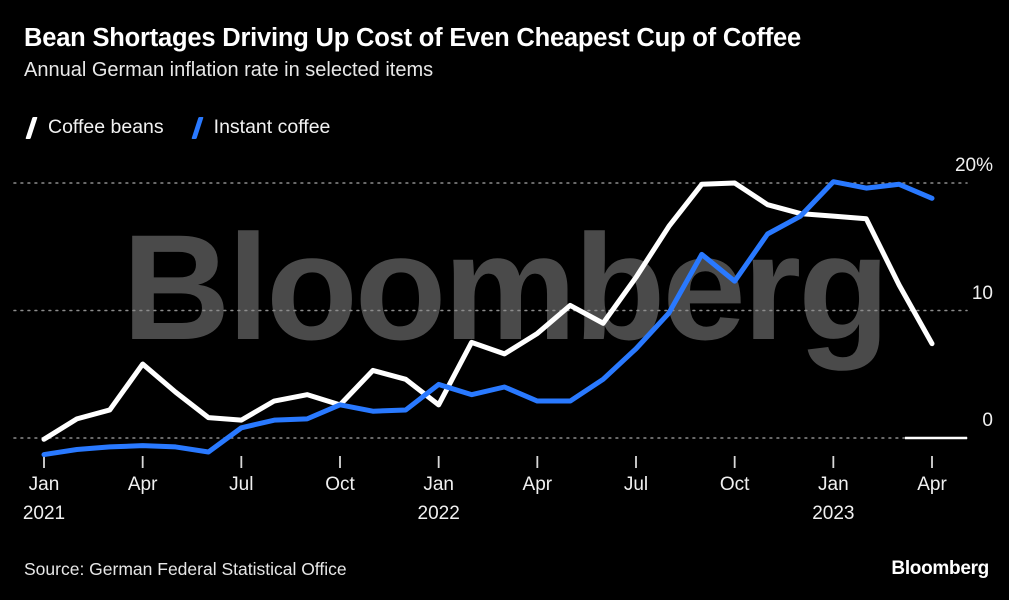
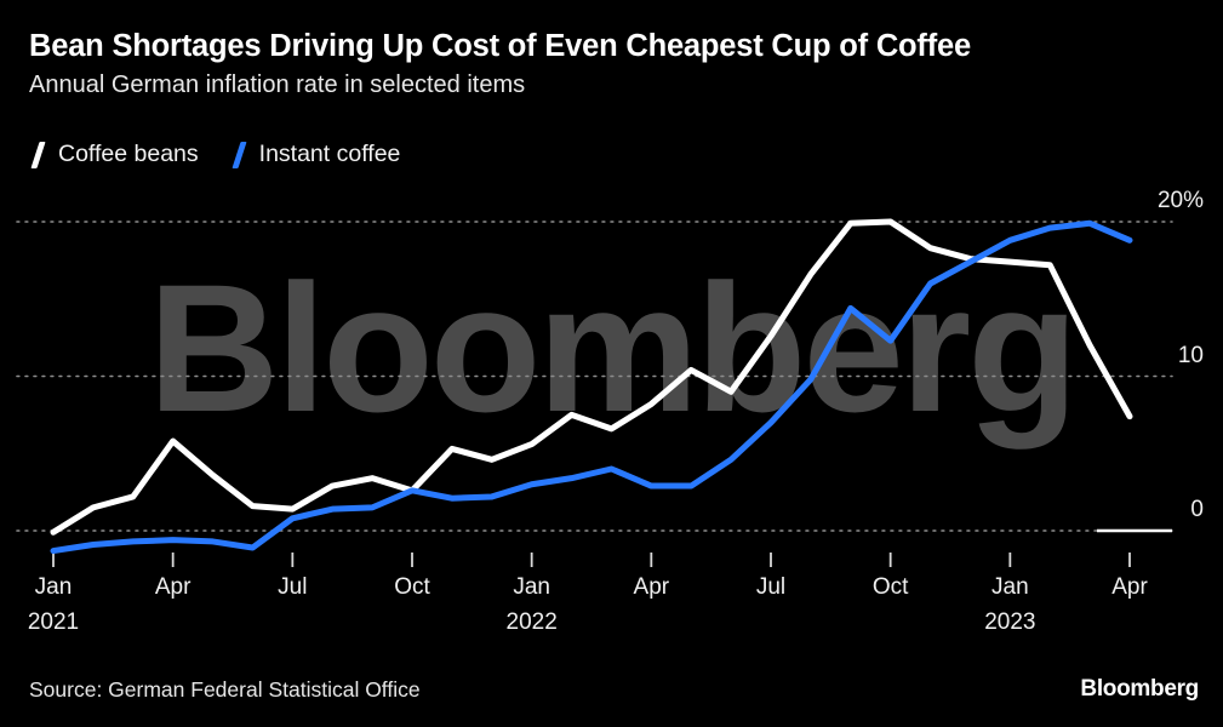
Coffee beans/Jan 2022: 2.6% -> 5.6%
Instant coffee/Jan 2022: 4.2% -> 3.0%
Instant coffee/Jan 2023: 20.1% -> 18.8%
